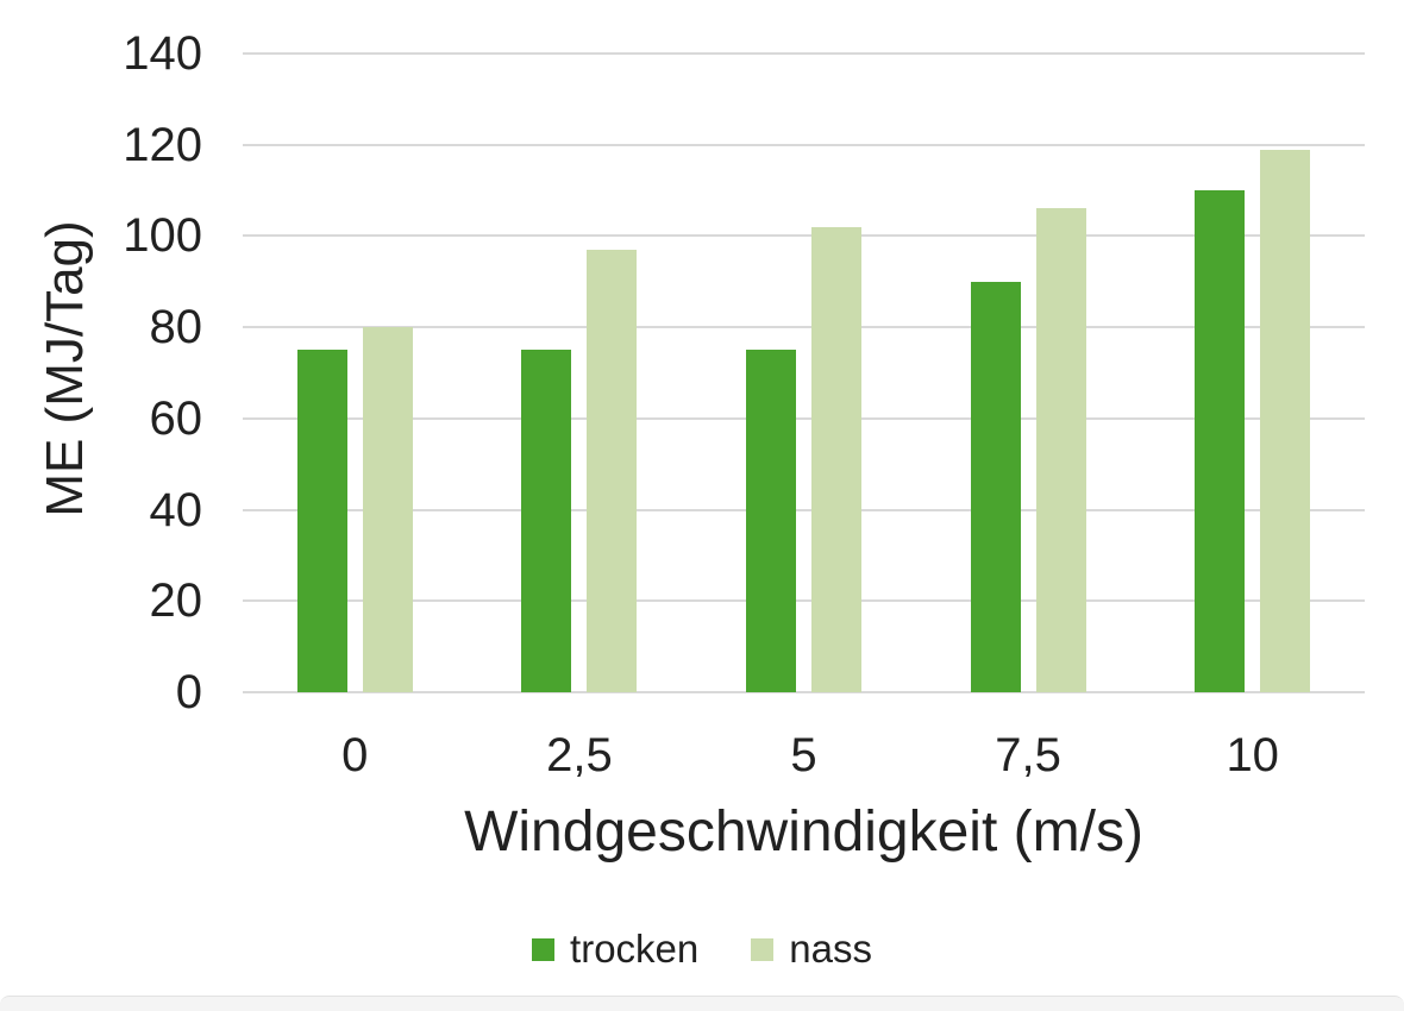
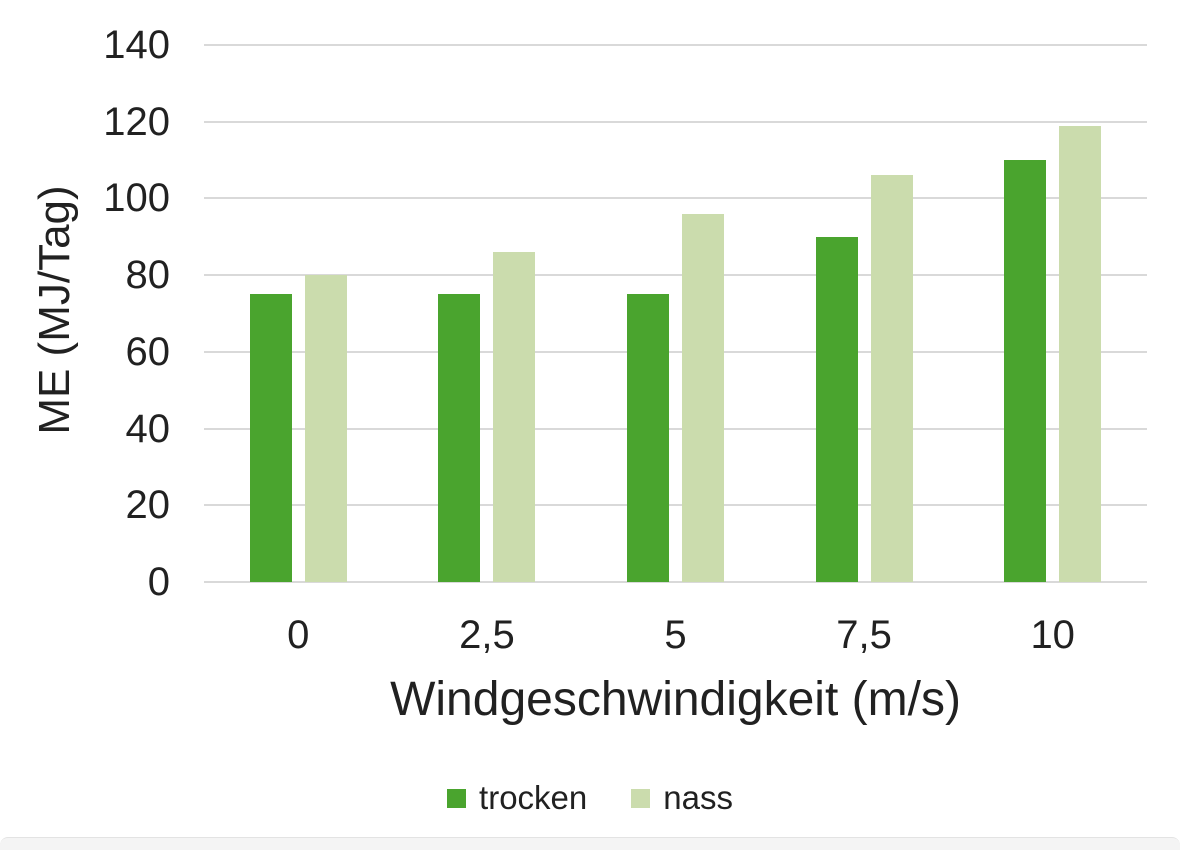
nass/2,5: 97 -> 86
nass/5: 102 -> 96
